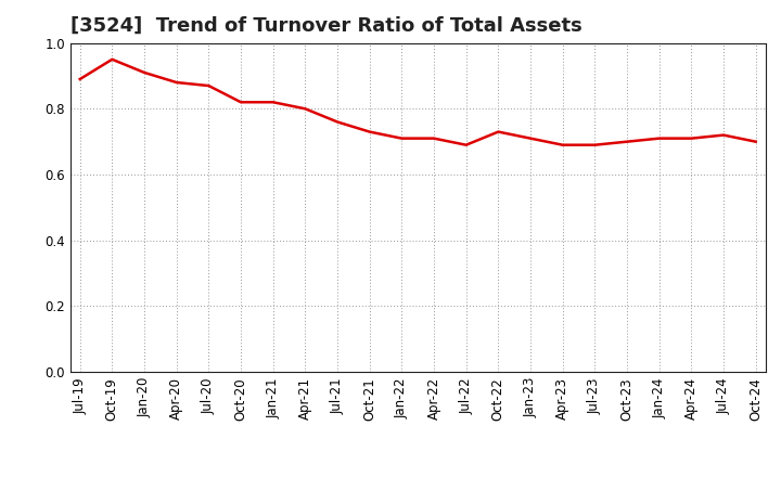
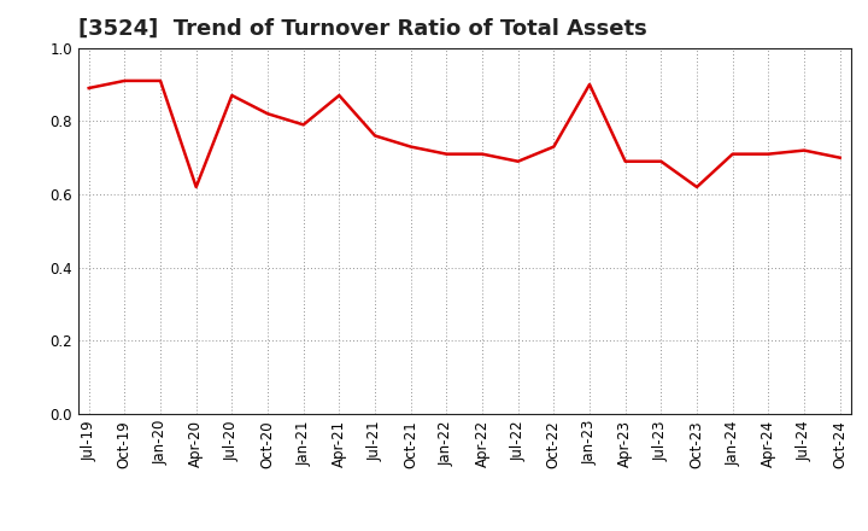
Oct-19: 0.95 -> 0.91
Apr-20: 0.88 -> 0.62
Jan-21: 0.82 -> 0.79
Apr-21: 0.80 -> 0.87
Jan-23: 0.71 -> 0.90
Oct-23: 0.70 -> 0.62
